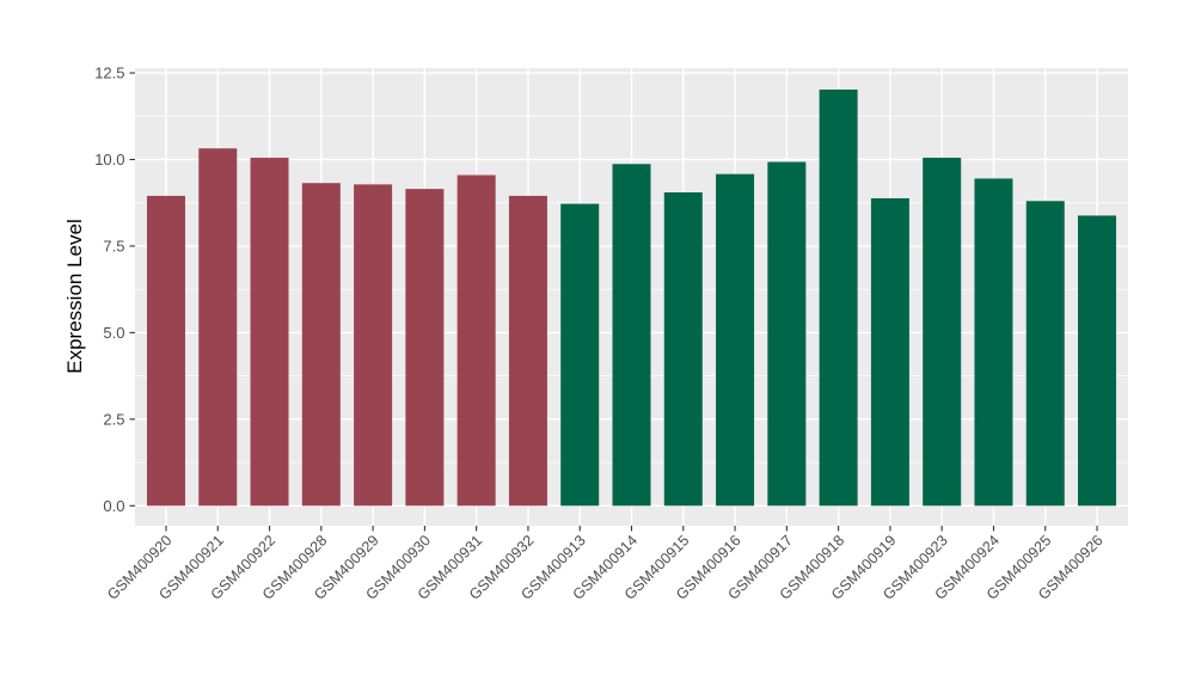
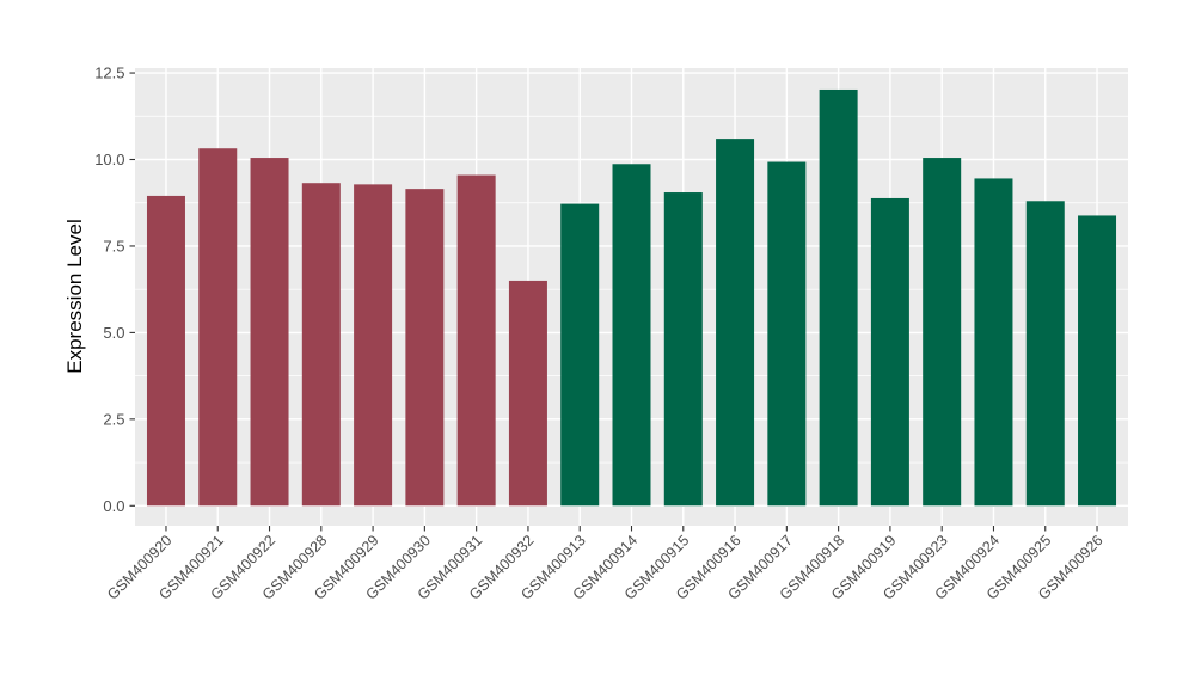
GSM400932: 8.9 -> 6.5
GSM400916: 9.6 -> 10.6
